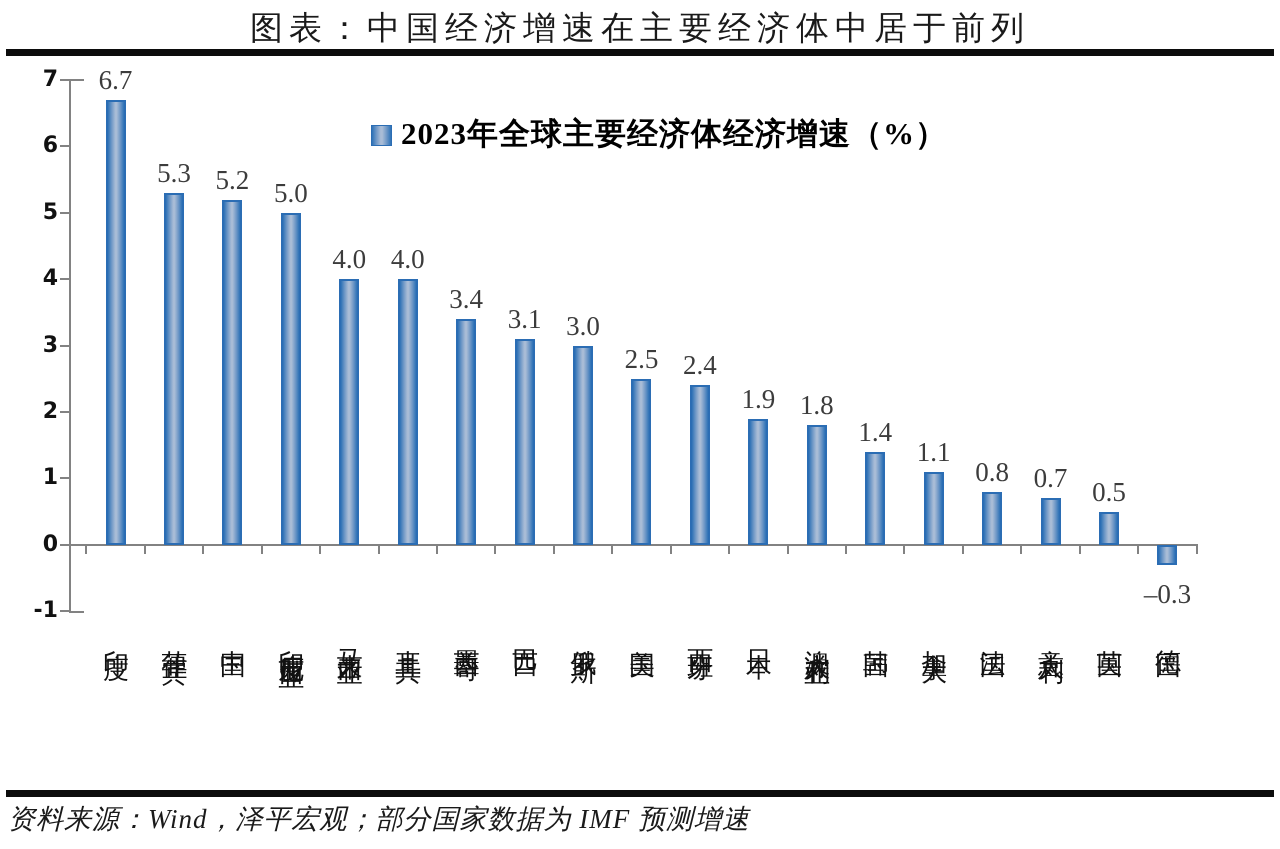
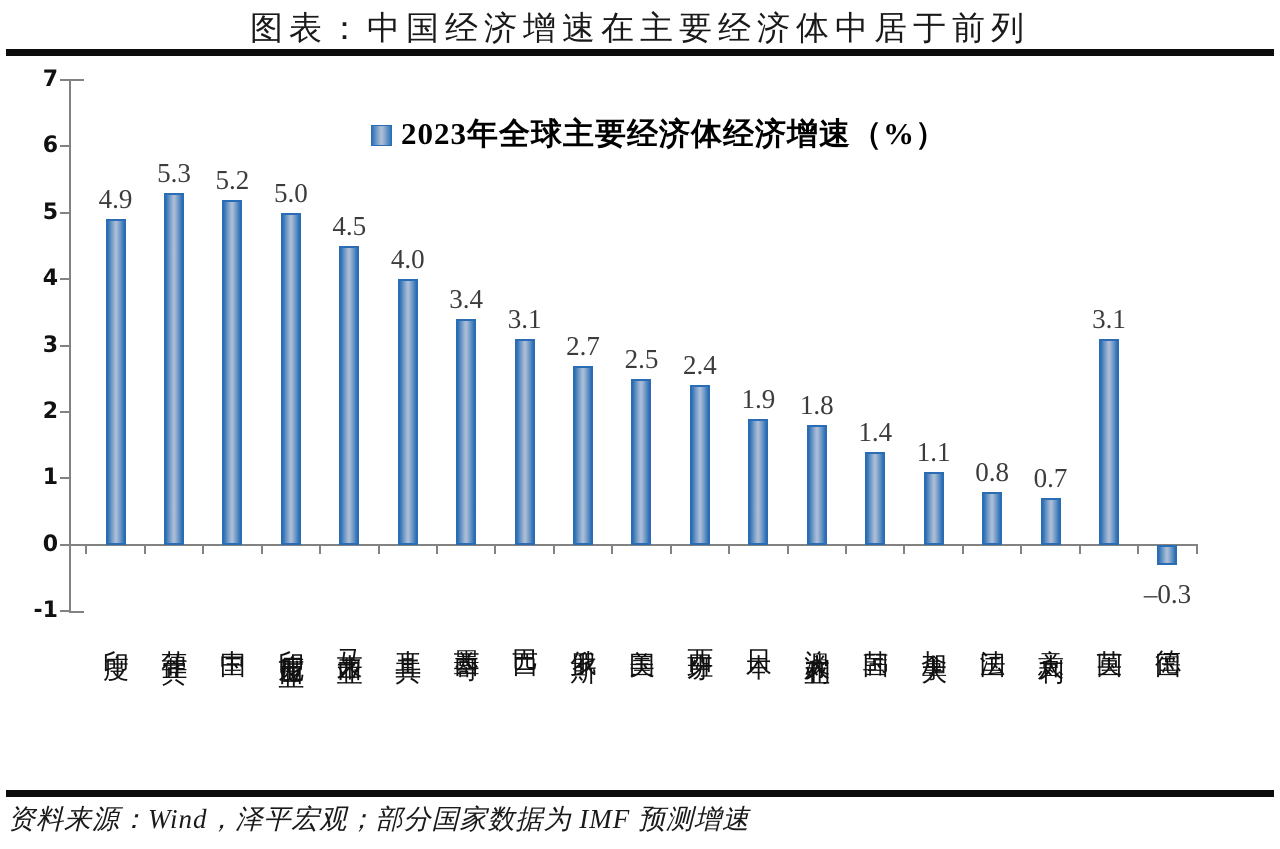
印度: 6.7 -> 4.9
马来西亚: 4.0 -> 4.5
俄罗斯: 3.0 -> 2.7
英国: 0.5 -> 3.1
